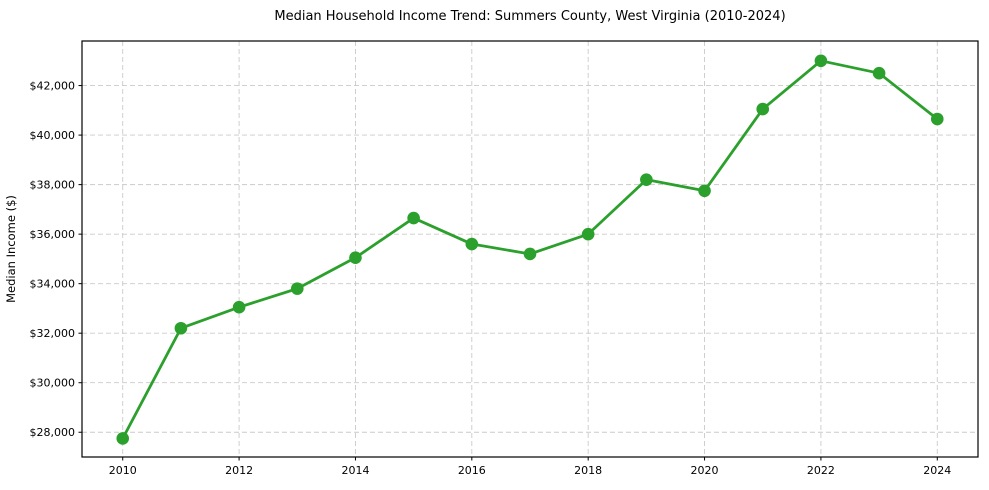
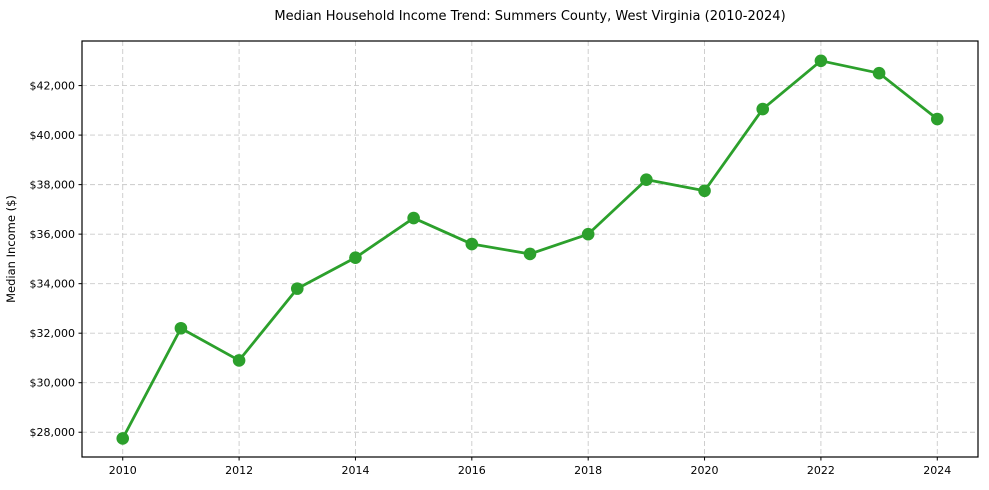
2012: $33000 -> $30900
